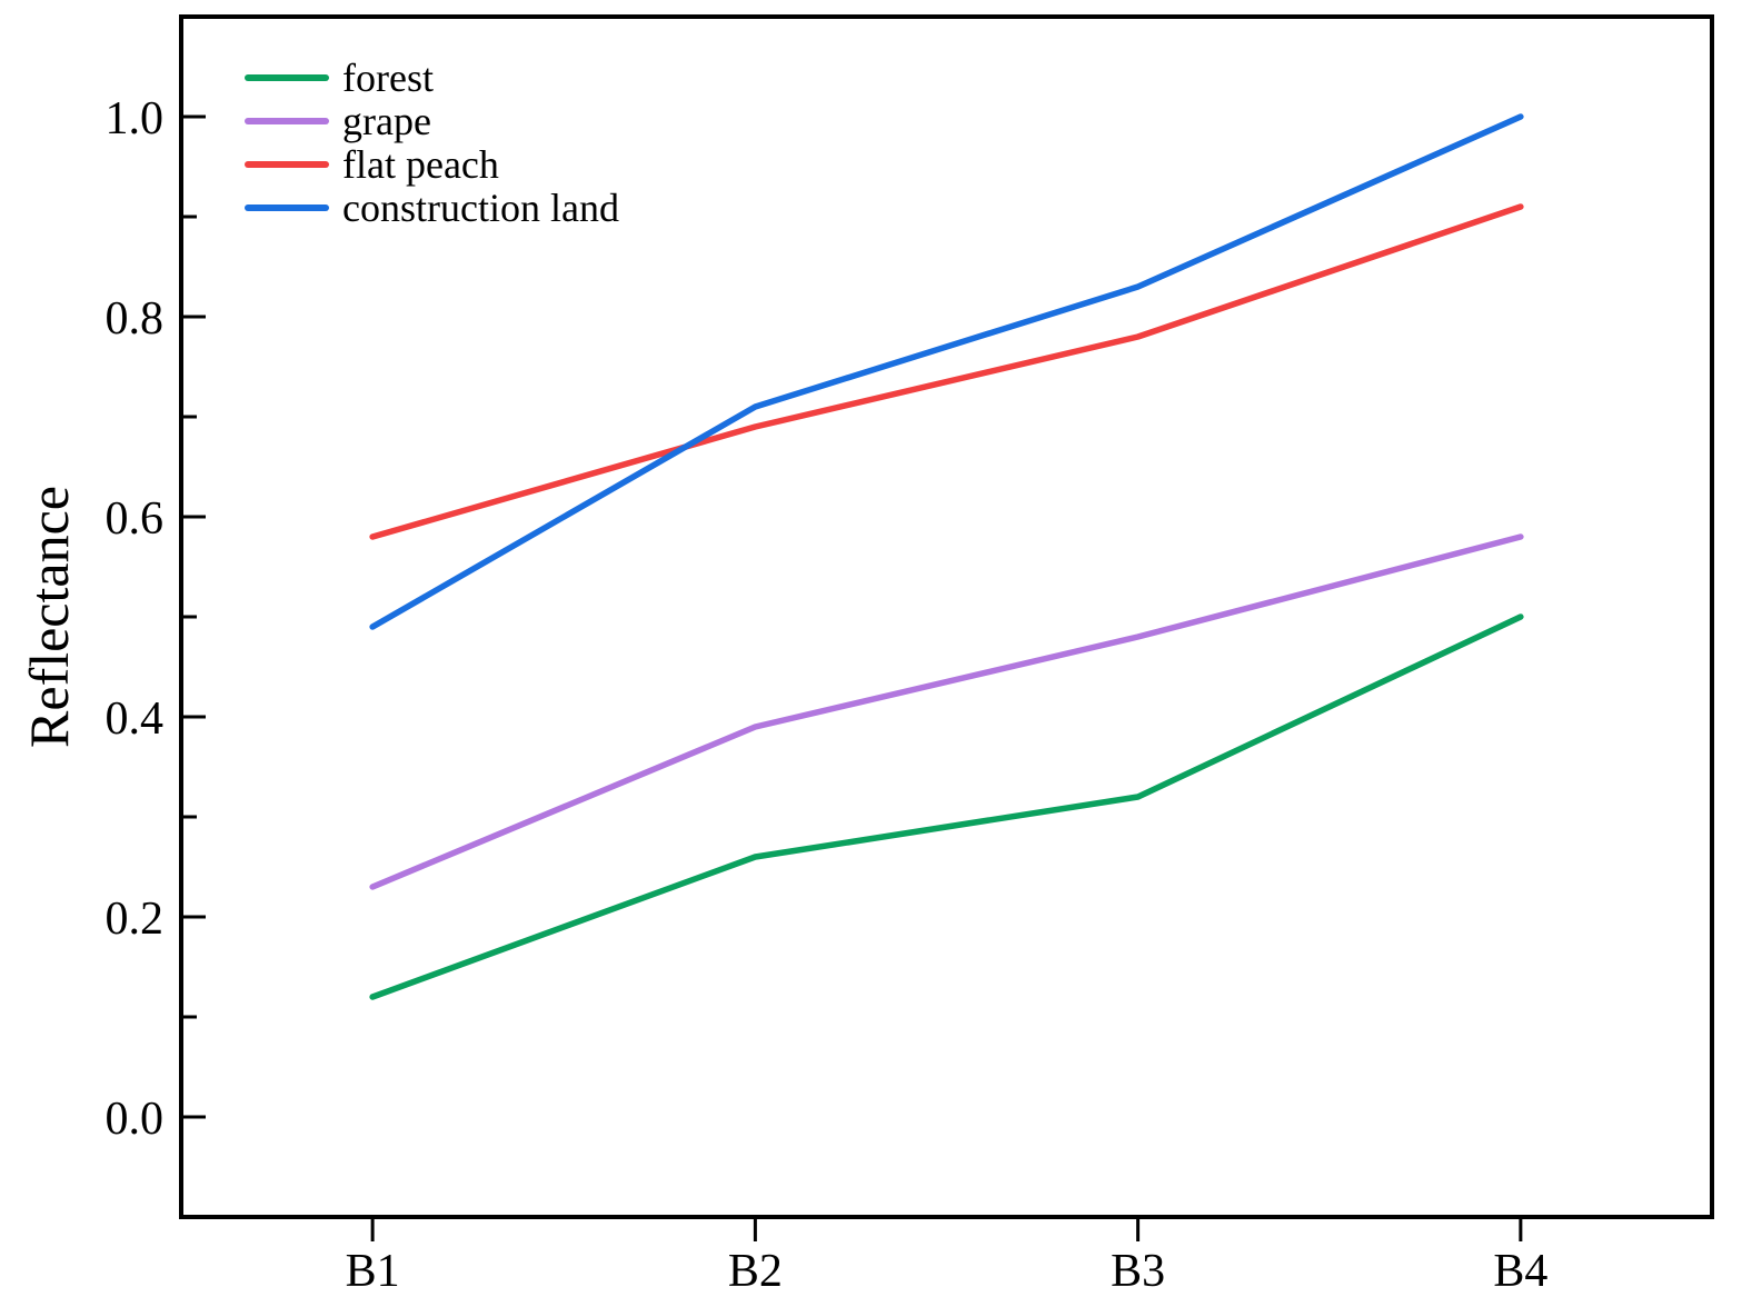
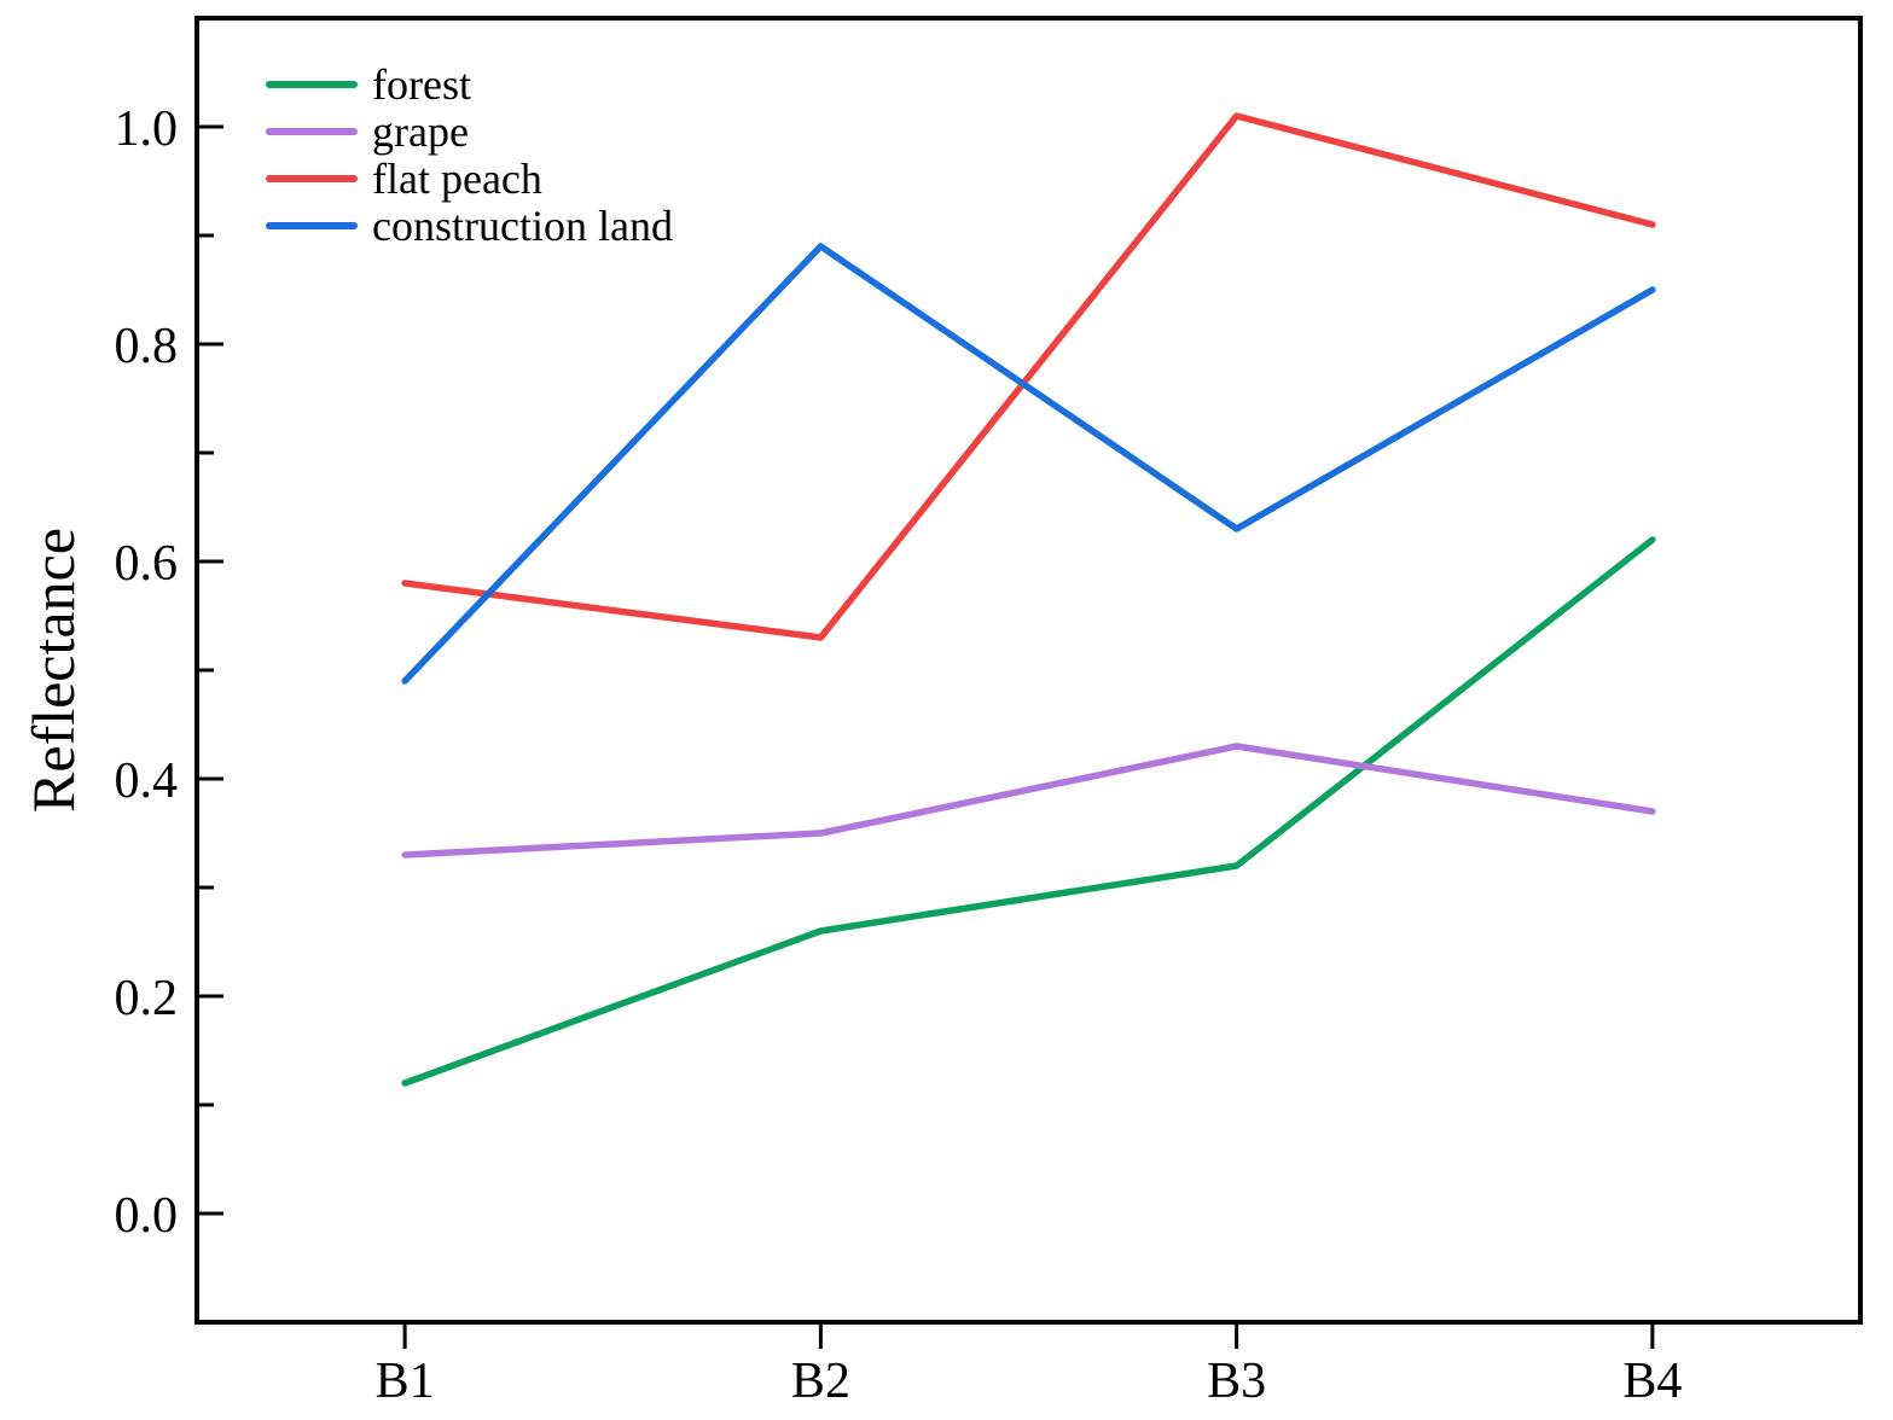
grape/B1: 0.23 -> 0.33
grape/B2: 0.39 -> 0.35
flat peach/B2: 0.69 -> 0.53
construction land/B2: 0.71 -> 0.89
grape/B3: 0.48 -> 0.43
flat peach/B3: 0.78 -> 1.01
construction land/B3: 0.83 -> 0.63
forest/B4: 0.50 -> 0.62
grape/B4: 0.58 -> 0.37
construction land/B4: 1.00 -> 0.85
